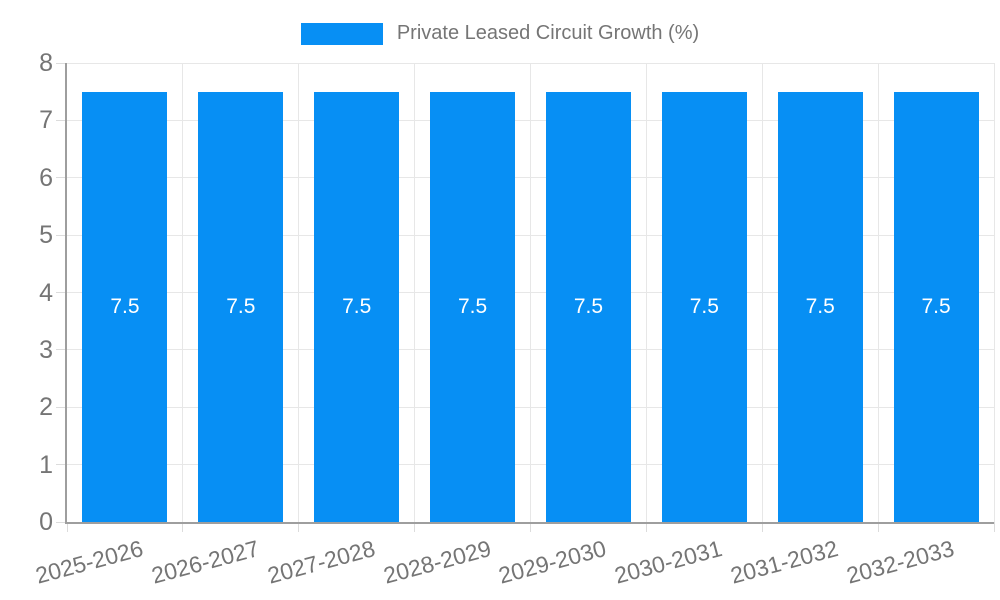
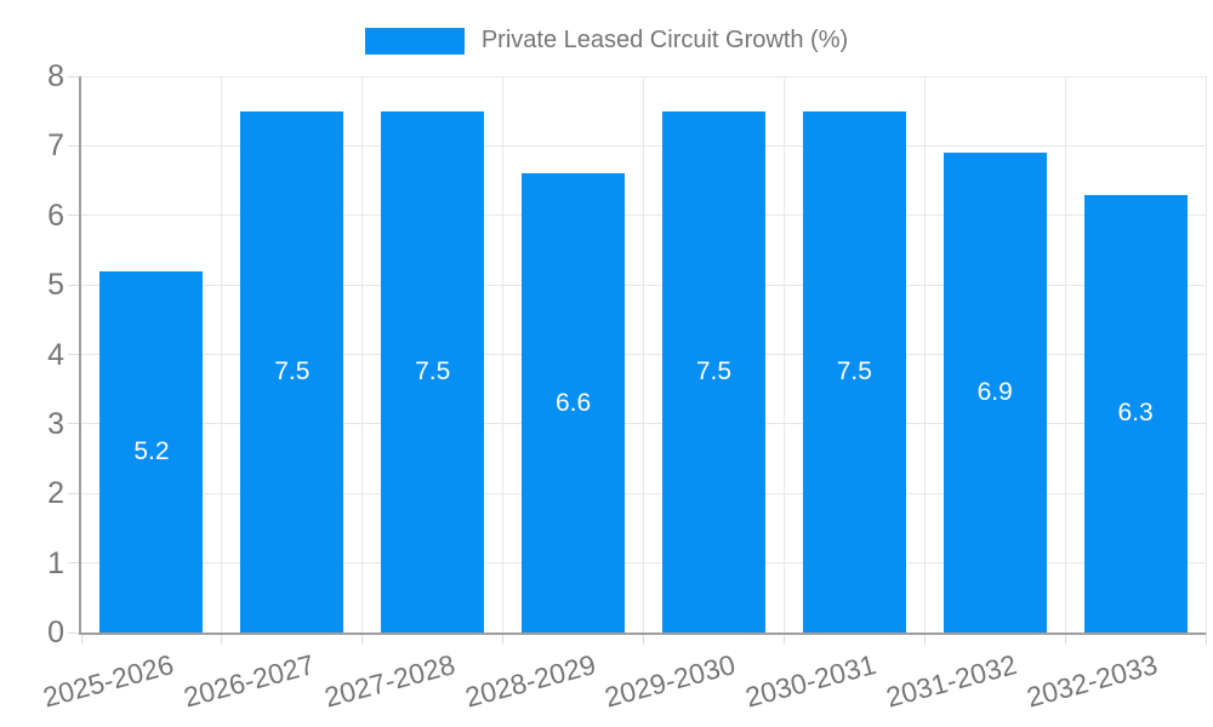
2025-2026: 7.5 -> 5.2
2028-2029: 7.5 -> 6.6
2031-2032: 7.5 -> 6.9
2032-2033: 7.5 -> 6.3
